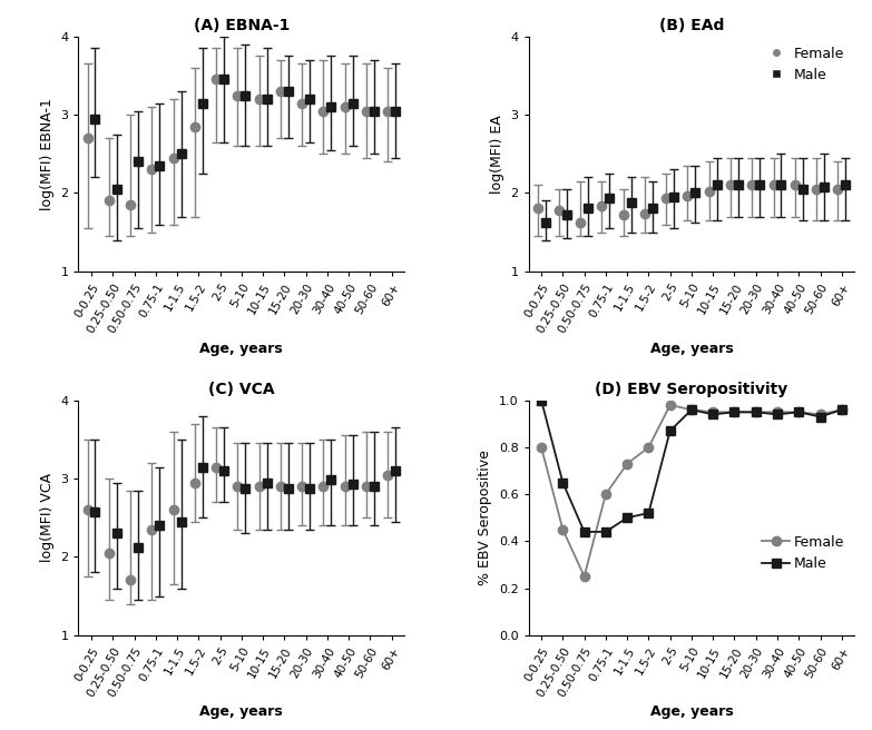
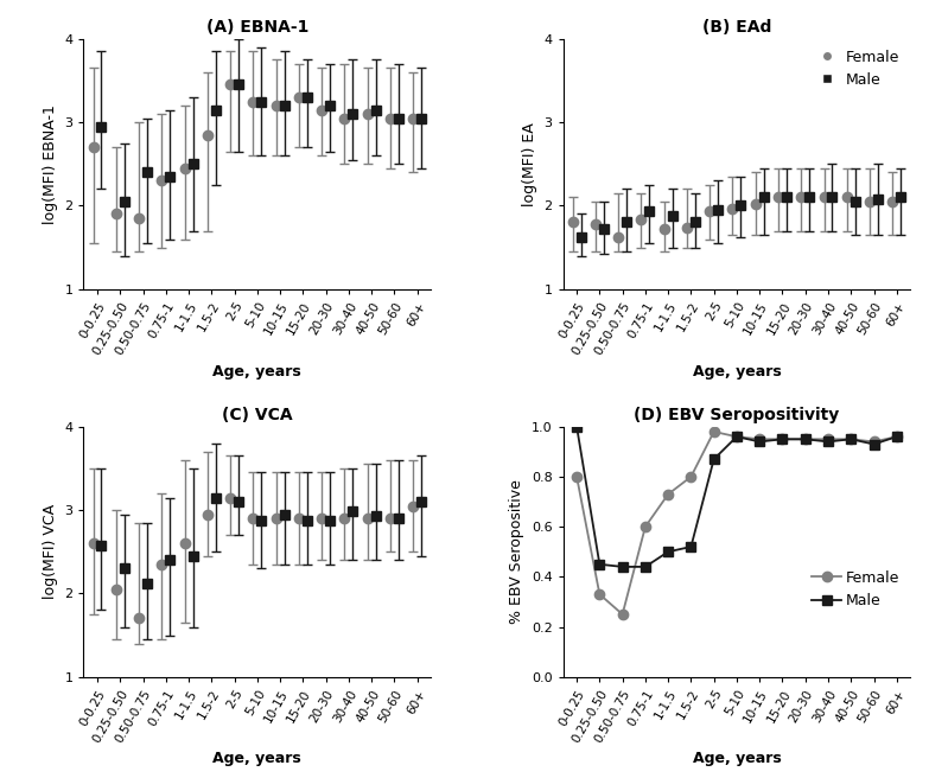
(D) EBV Seropositivity/Female/0.25-0.50: 0.45 -> 0.33
(D) EBV Seropositivity/Male/0.25-0.50: 0.65 -> 0.45
